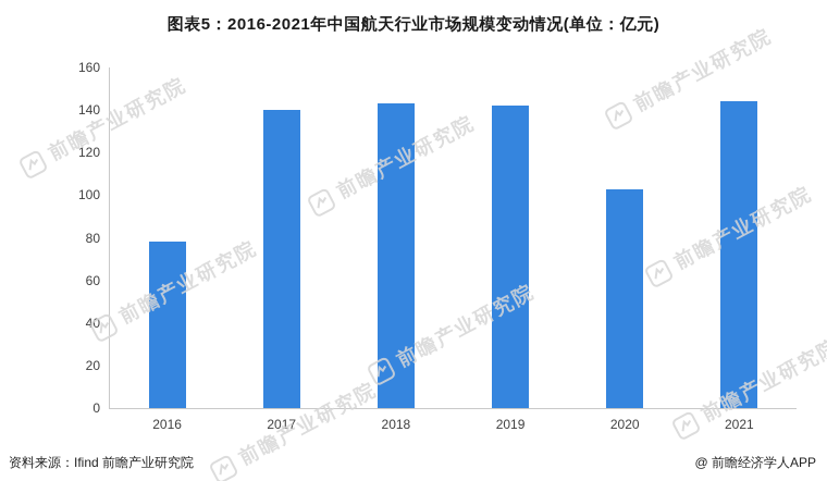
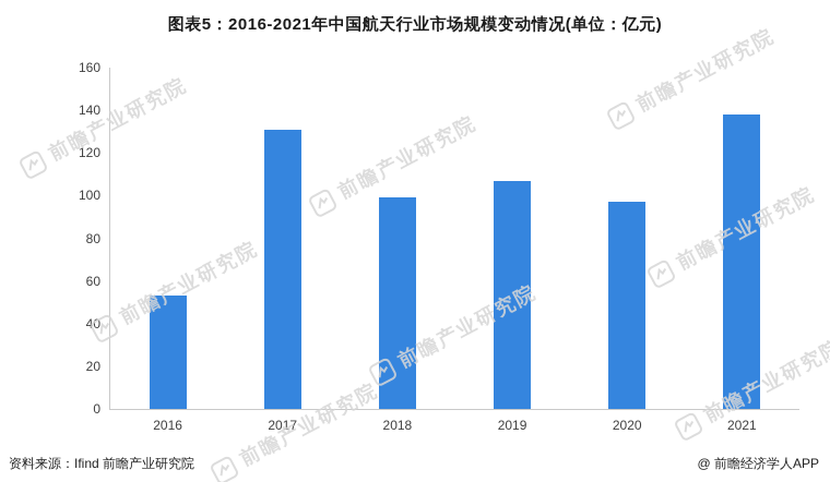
2016: 78 -> 53
2017: 140 -> 131
2018: 143 -> 99
2019: 142 -> 107
2020: 103 -> 97
2021: 144 -> 138
